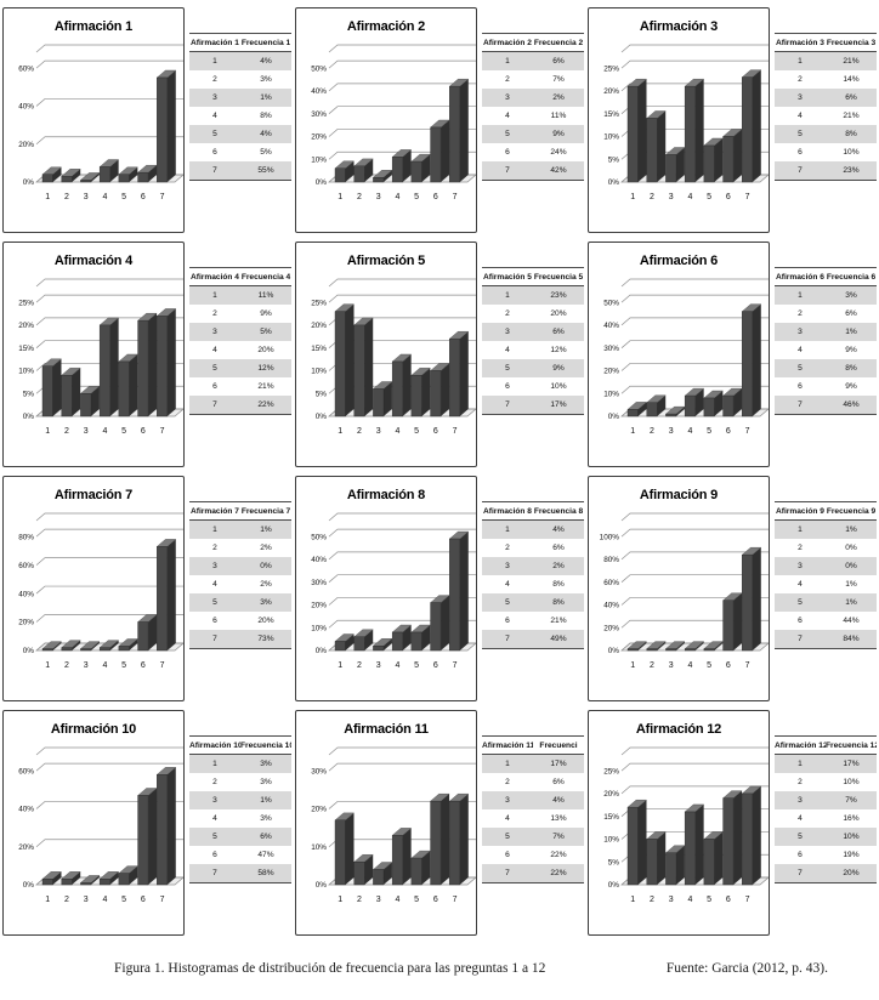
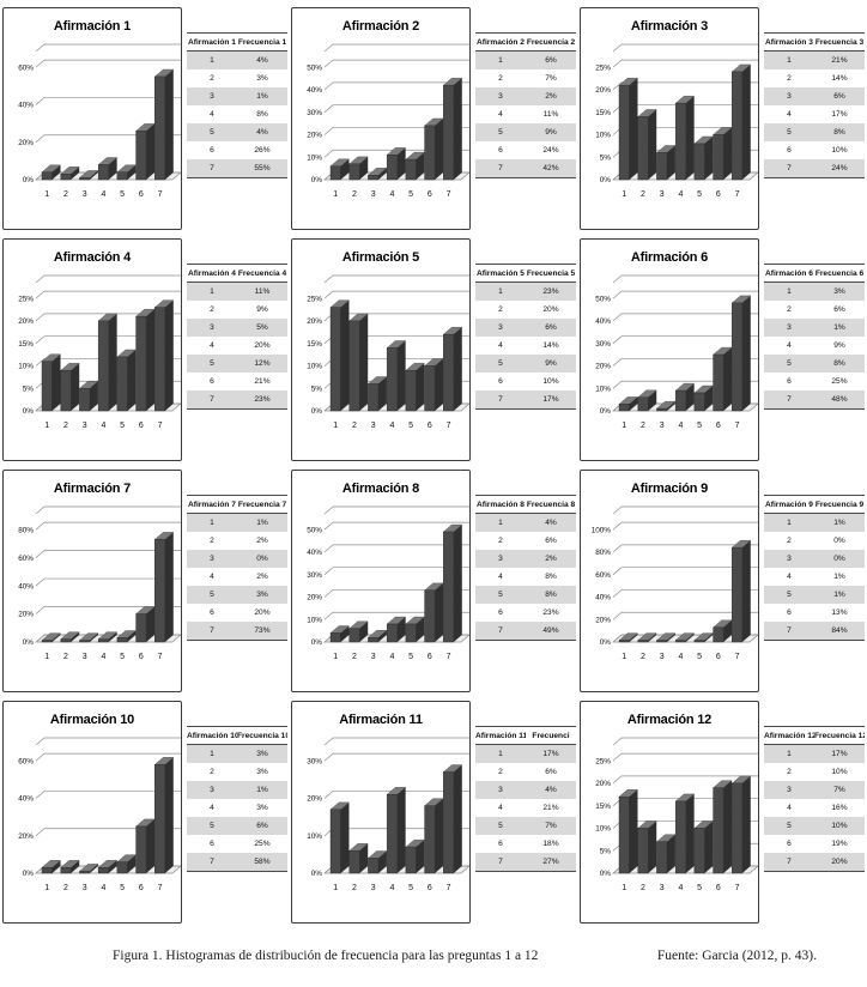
Afirmación 1/6: 5% -> 26%
Afirmación 3/4: 21% -> 17%
Afirmación 3/7: 23% -> 24%
Afirmación 4/7: 22% -> 23%
Afirmación 5/4: 12% -> 14%
Afirmación 6/6: 9% -> 25%
Afirmación 6/7: 46% -> 48%
Afirmación 8/6: 21% -> 23%
Afirmación 9/6: 44% -> 13%
Afirmación 10/6: 47% -> 25%
Afirmación 11/4: 13% -> 21%
Afirmación 11/6: 22% -> 18%
Afirmación 11/7: 22% -> 27%
